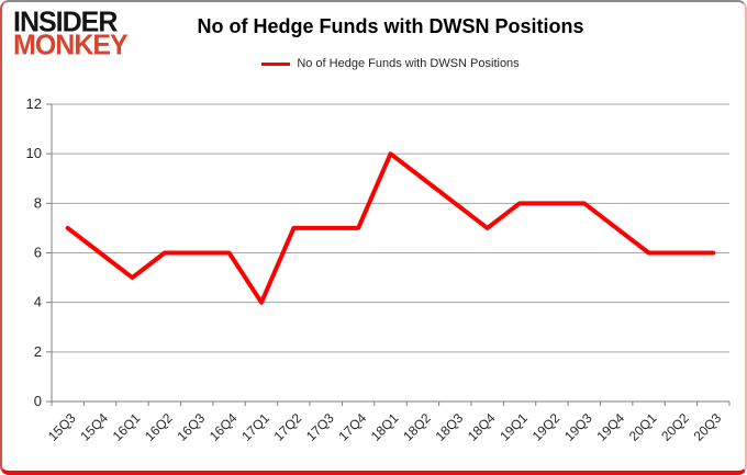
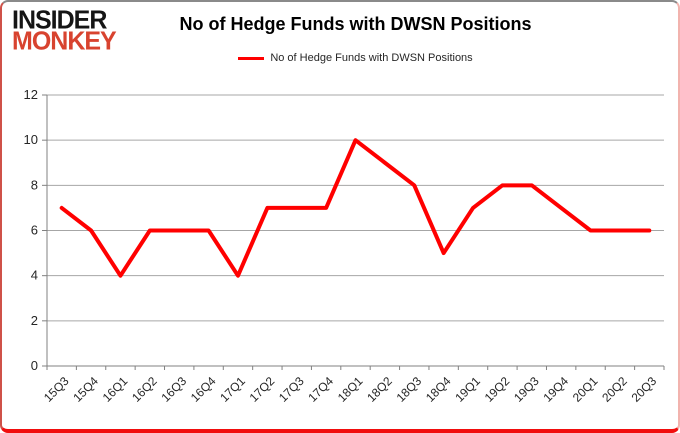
16Q1: 5 -> 4
18Q4: 7 -> 5
19Q1: 8 -> 7
